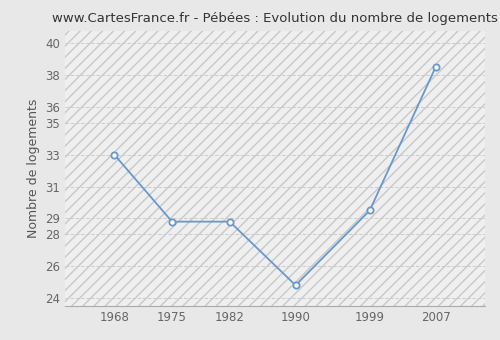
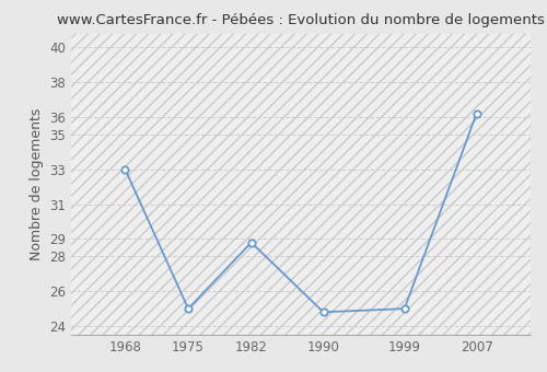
1975: 28.8 -> 25.0
1999: 29.5 -> 25.0
2007: 38.5 -> 36.2
